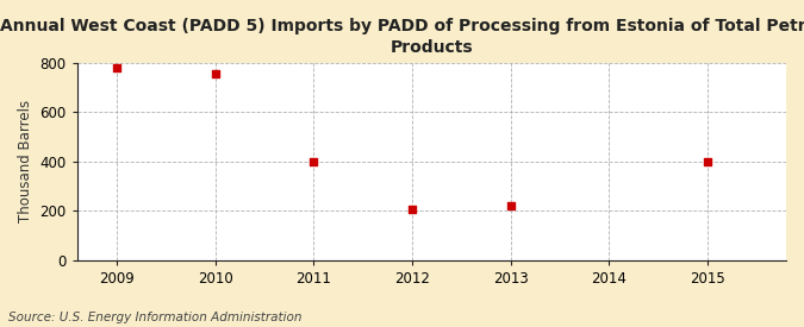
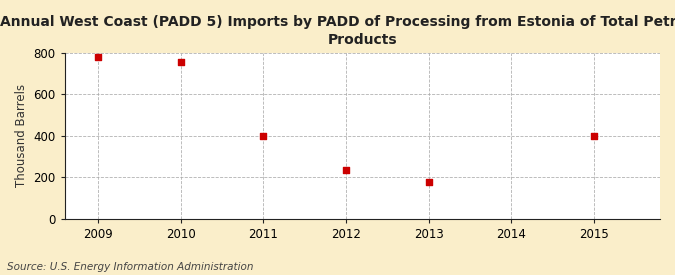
2012: 205 -> 237
2013: 220 -> 178
